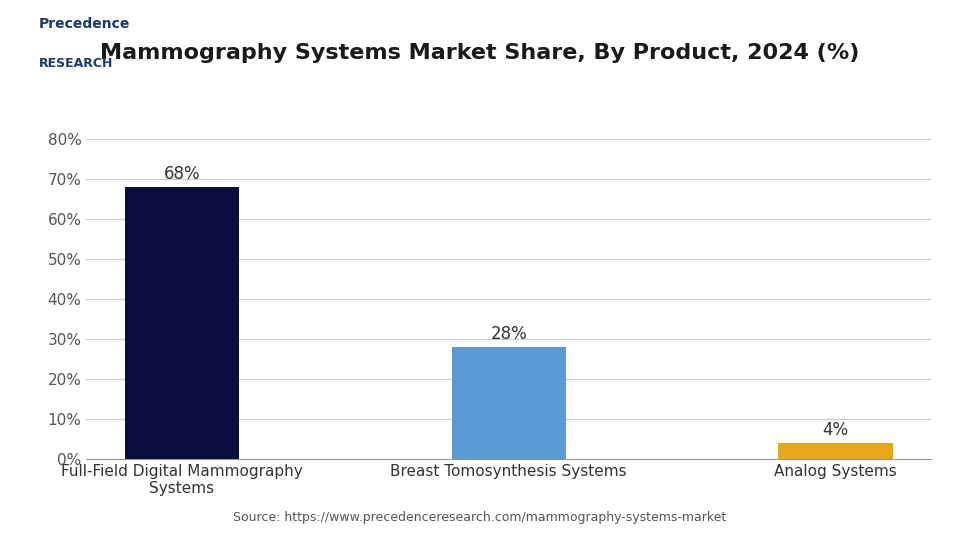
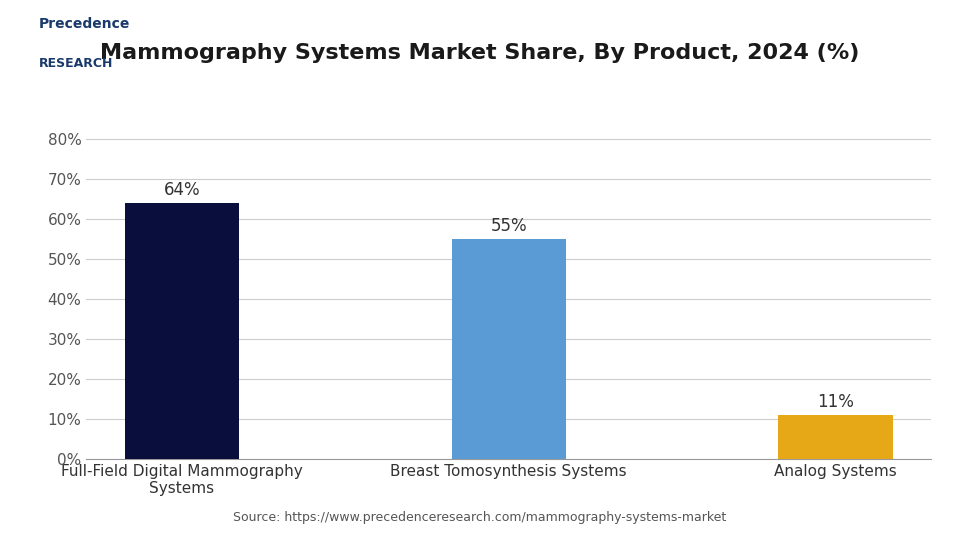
Full-Field Digital Mammography Systems: 68% -> 64%
Breast Tomosynthesis Systems: 28% -> 55%
Analog Systems: 4% -> 11%
